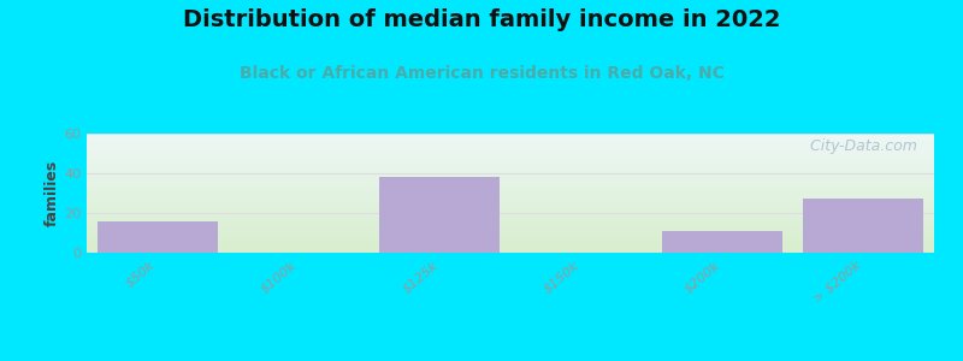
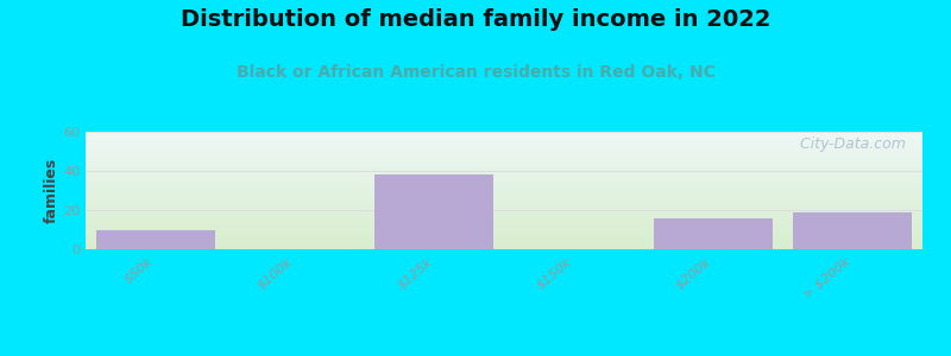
$50k: 16 -> 10
$200k: 11 -> 16
> $200k: 27 -> 19
